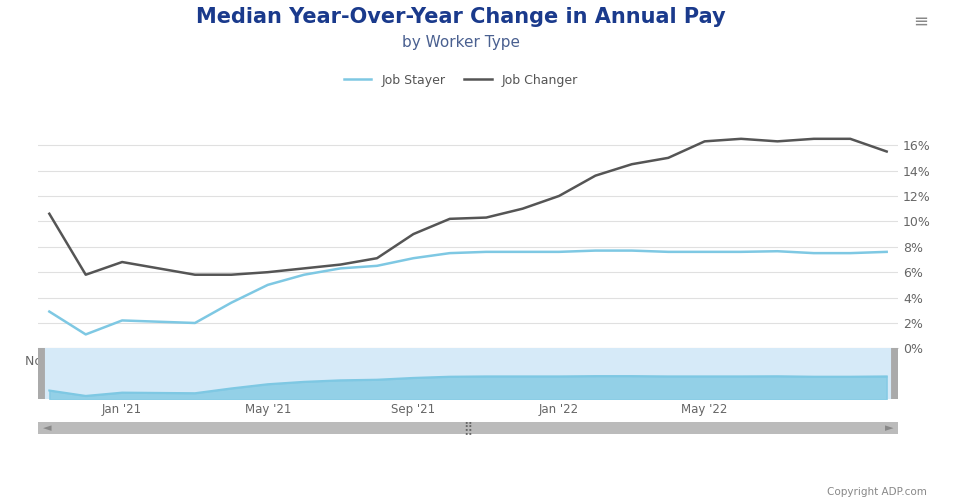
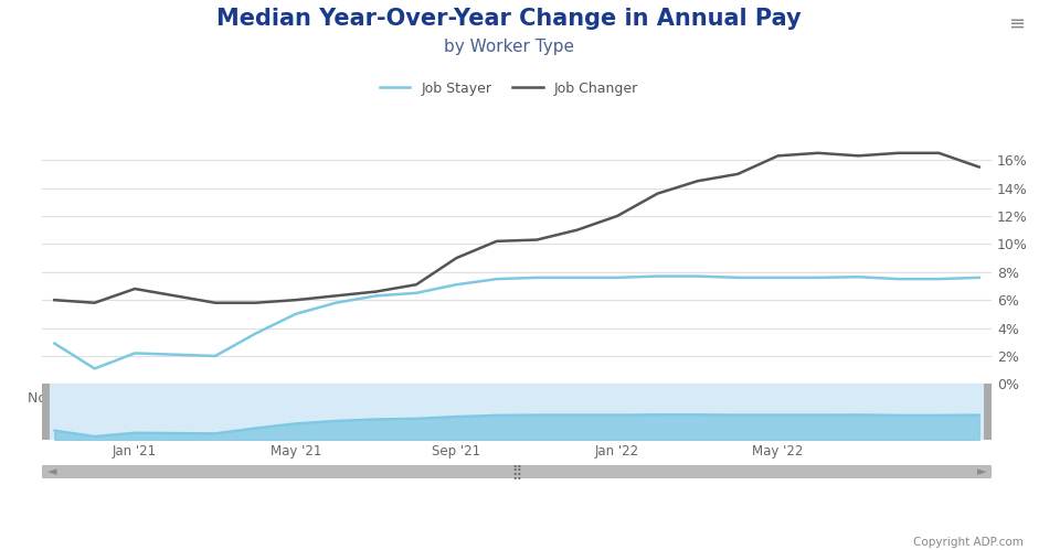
Job Changer/Nov '20: 10.6% -> 6.0%
